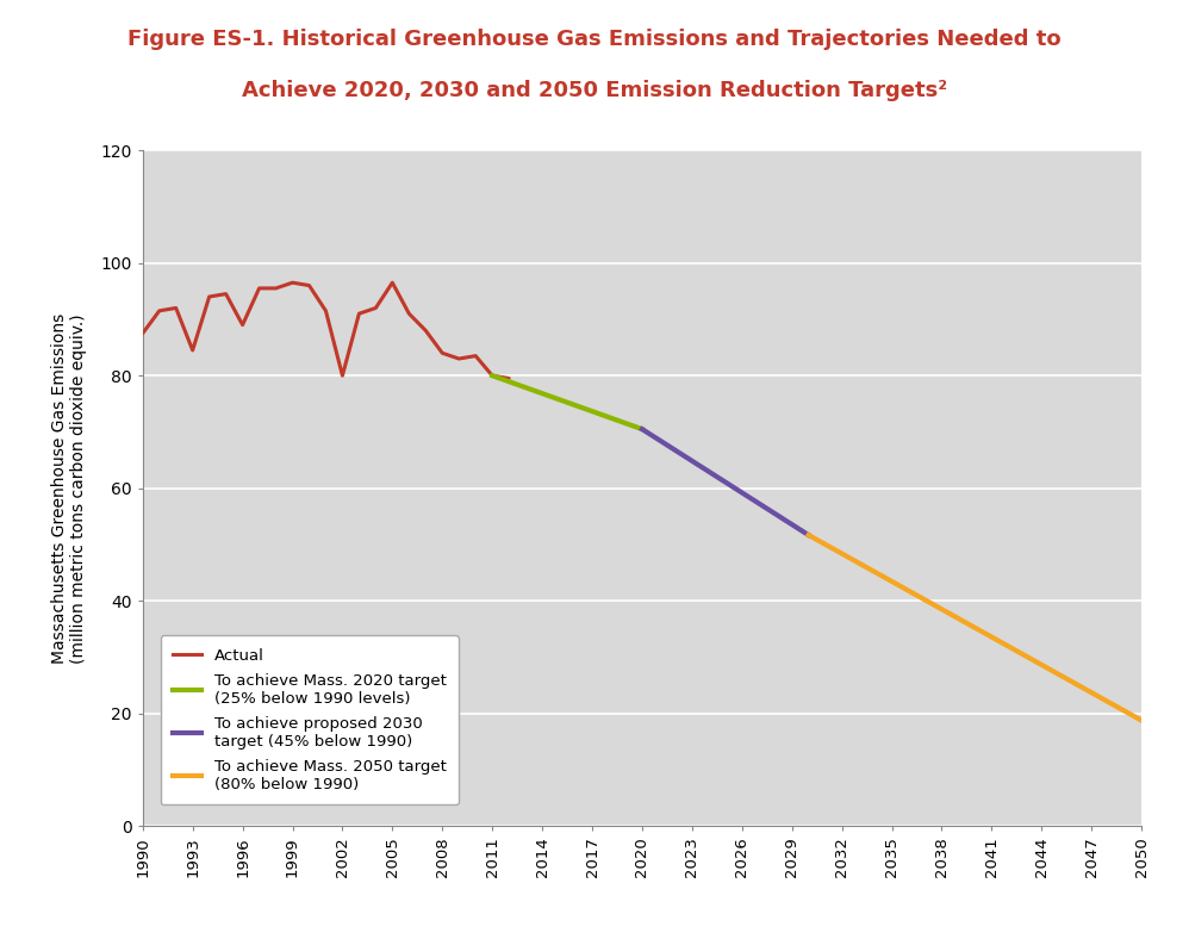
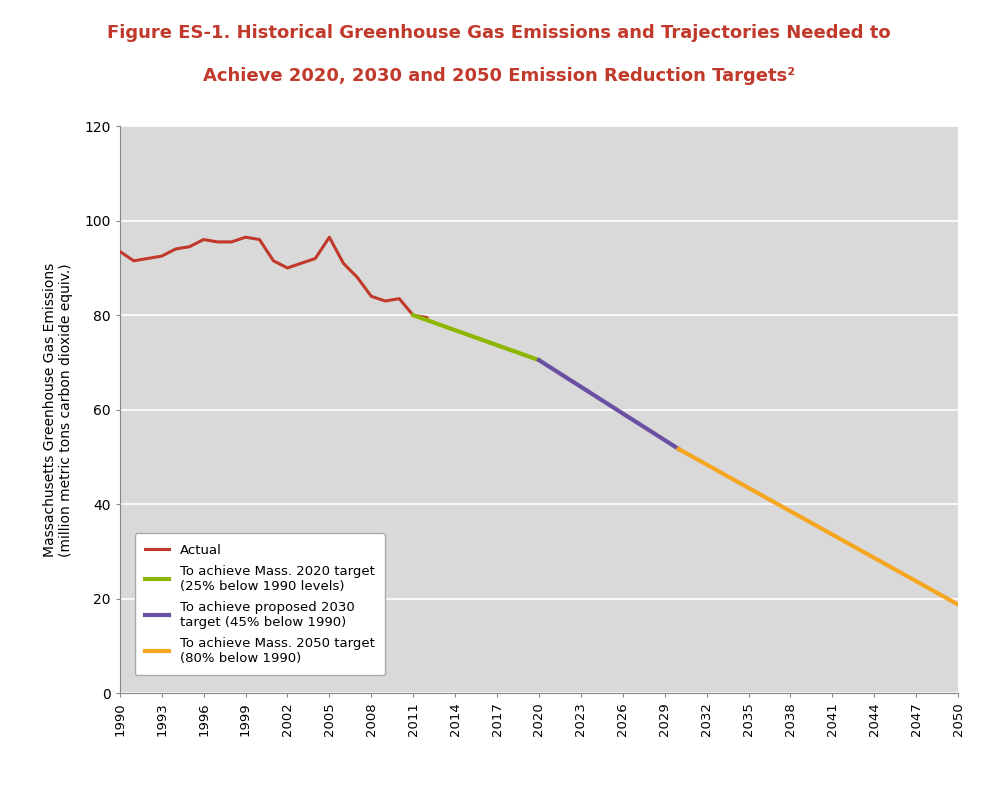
1990: 87.5 -> 93.5
1993: 84.5 -> 92.5
1996: 89.0 -> 96.0
2002: 80.0 -> 90.0
